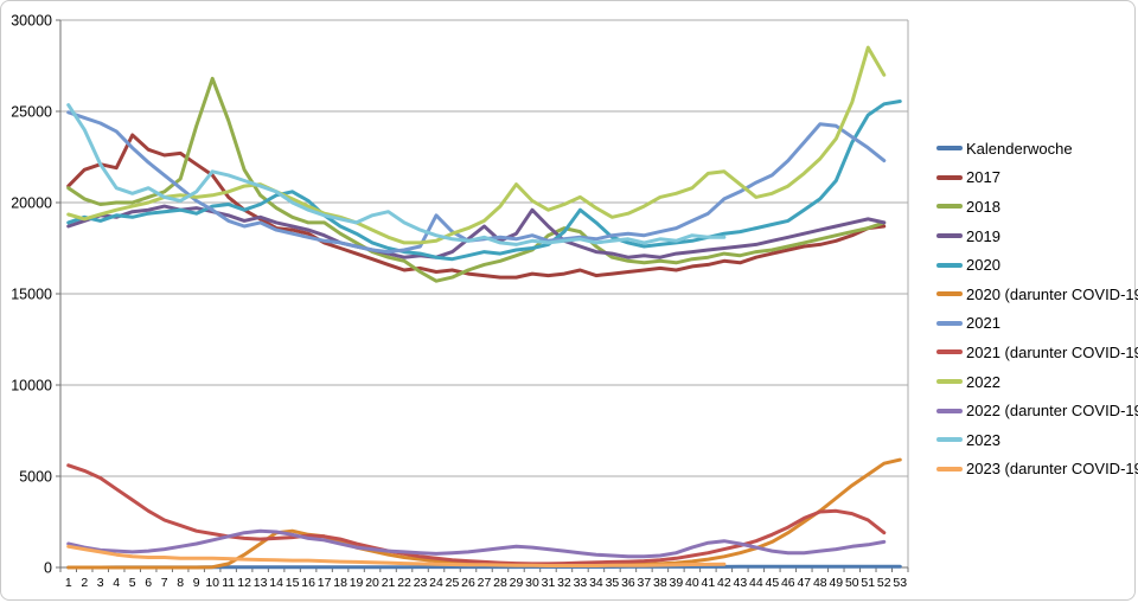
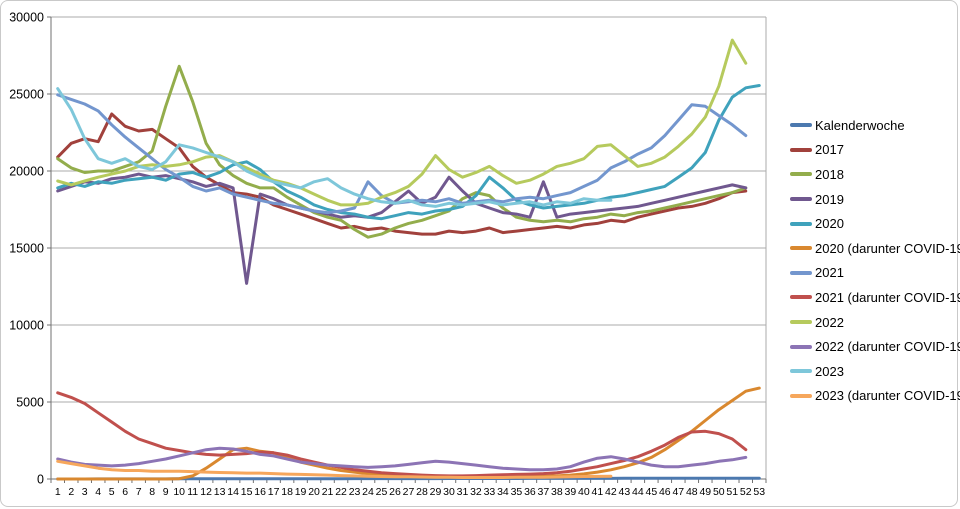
2019/15: 18700 -> 12700
2019/37: 17100 -> 19300
